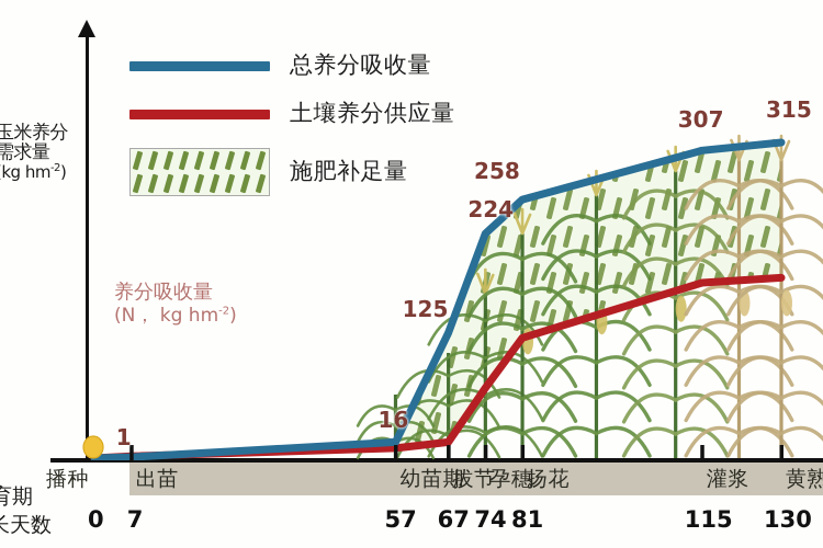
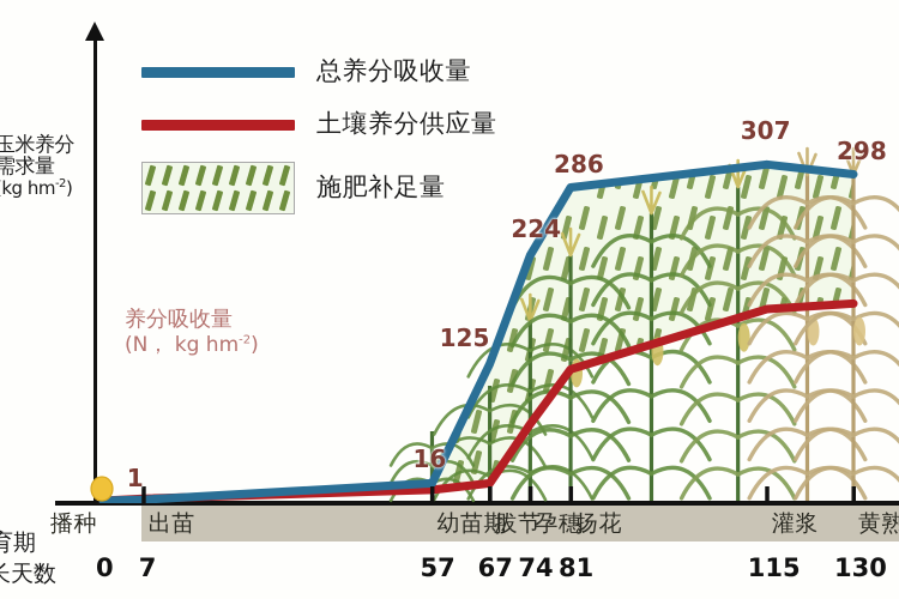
总养分吸收量/81: 258 -> 286
总养分吸收量/130: 315 -> 298
